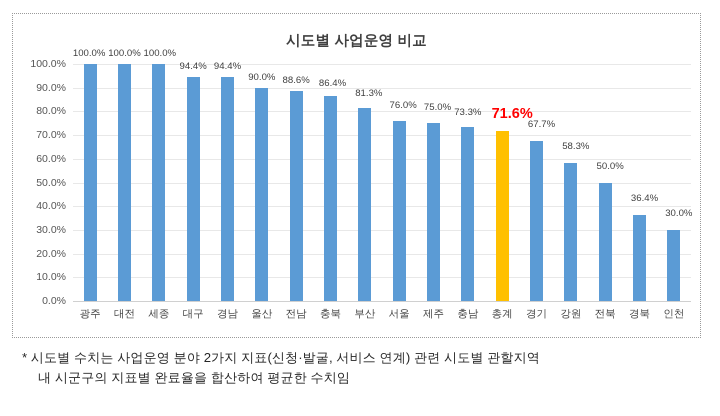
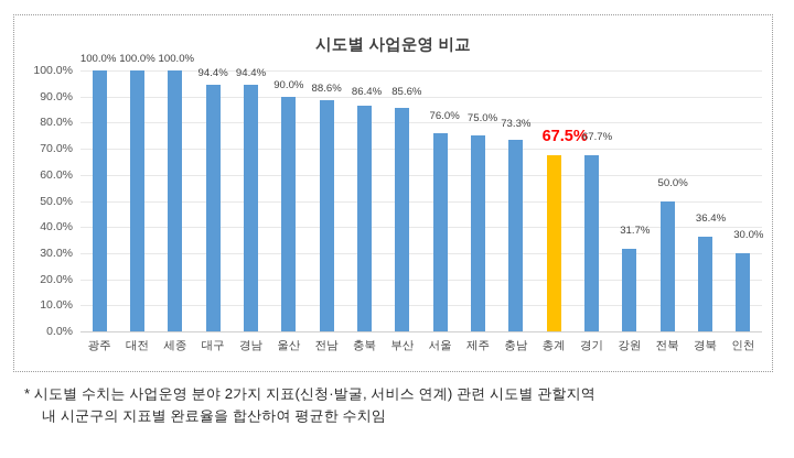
부산: 81.3% -> 85.6%
총계: 71.6% -> 67.5%
강원: 58.3% -> 31.7%
